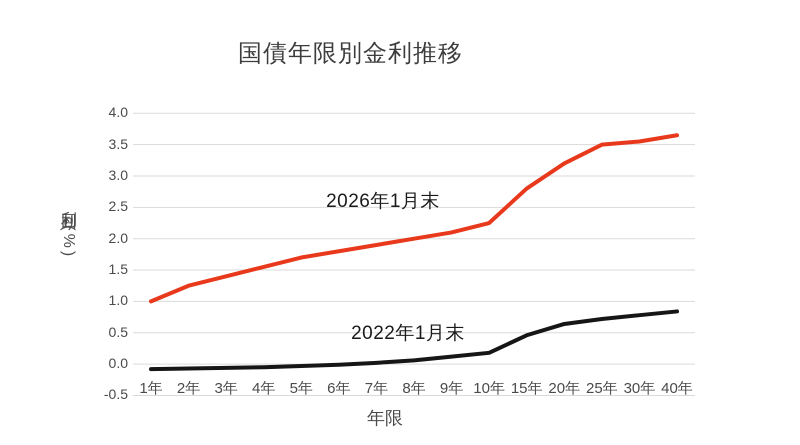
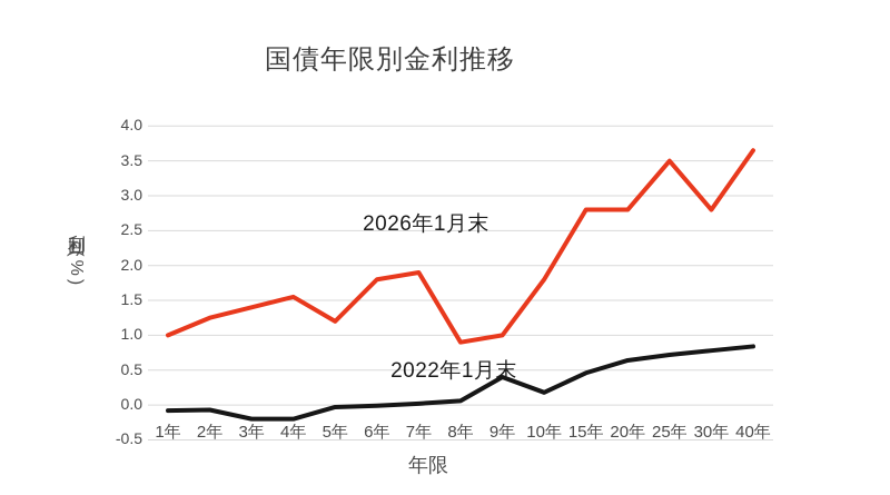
2022年1月末/3年: -0.1 -> -0.2
2022年1月末/4年: -0.1 -> -0.2
2026年1月末/5年: 1.7 -> 1.2
2026年1月末/8年: 2.0 -> 0.9
2026年1月末/9年: 2.1 -> 1.0
2022年1月末/9年: 0.1 -> 0.4
2026年1月末/10年: 2.2 -> 1.8
2026年1月末/20年: 3.2 -> 2.8
2026年1月末/30年: 3.5 -> 2.8
